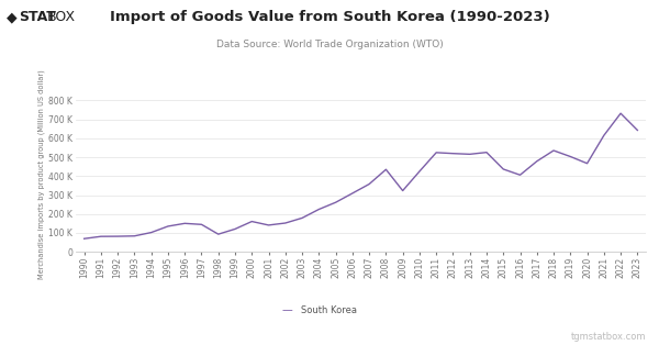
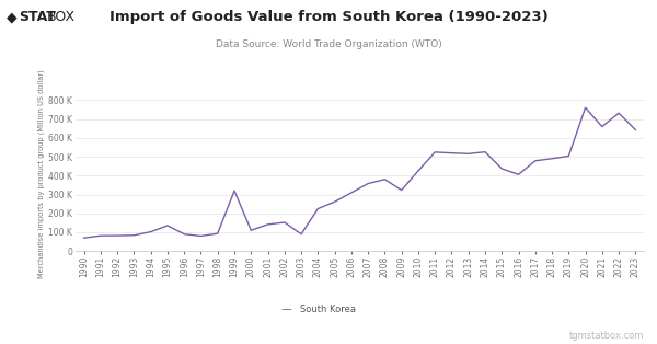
1996: 150 K -> 90 K
1997: 140 K -> 80 K
1999: 120 K -> 320 K
2000: 160 K -> 110 K
2003: 180 K -> 90 K
2008: 440 K -> 380 K
2018: 540 K -> 490 K
2020: 470 K -> 760 K
2021: 620 K -> 660 K
